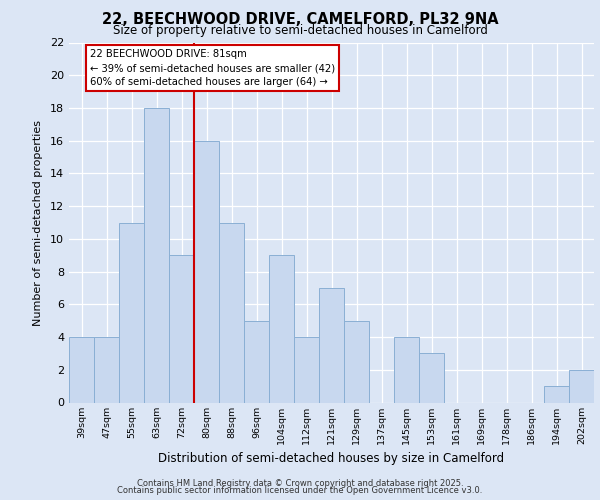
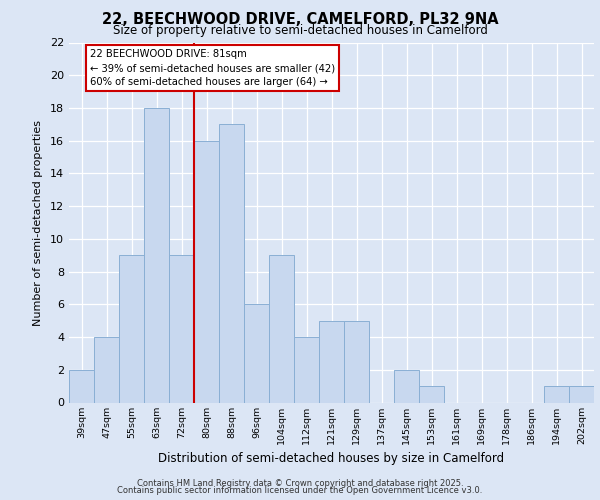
39sqm: 4 -> 2
55sqm: 11 -> 9
88sqm: 11 -> 17
96sqm: 5 -> 6
121sqm: 7 -> 5
145sqm: 4 -> 2
153sqm: 3 -> 1
202sqm: 2 -> 1
